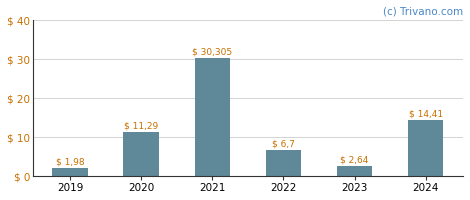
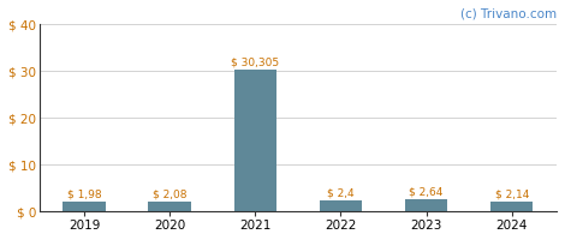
2020: 11,29 -> 2,08
2022: 6,7 -> 2,4
2024: 14,41 -> 2,14
